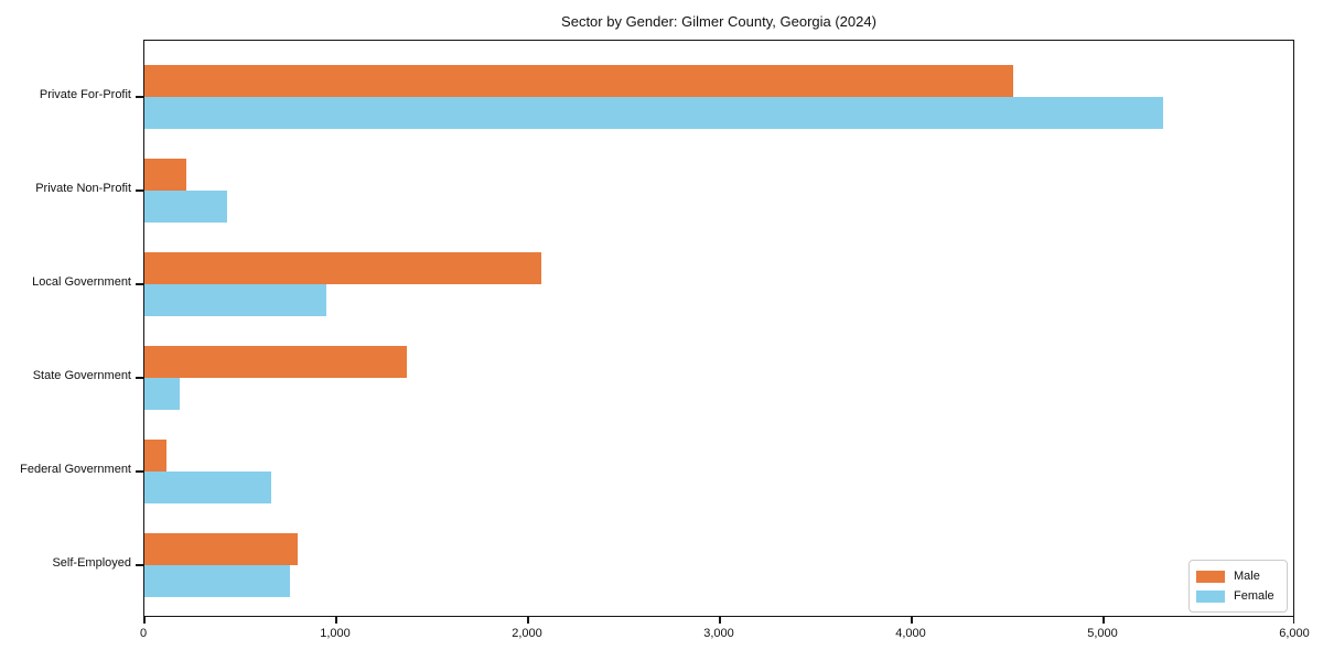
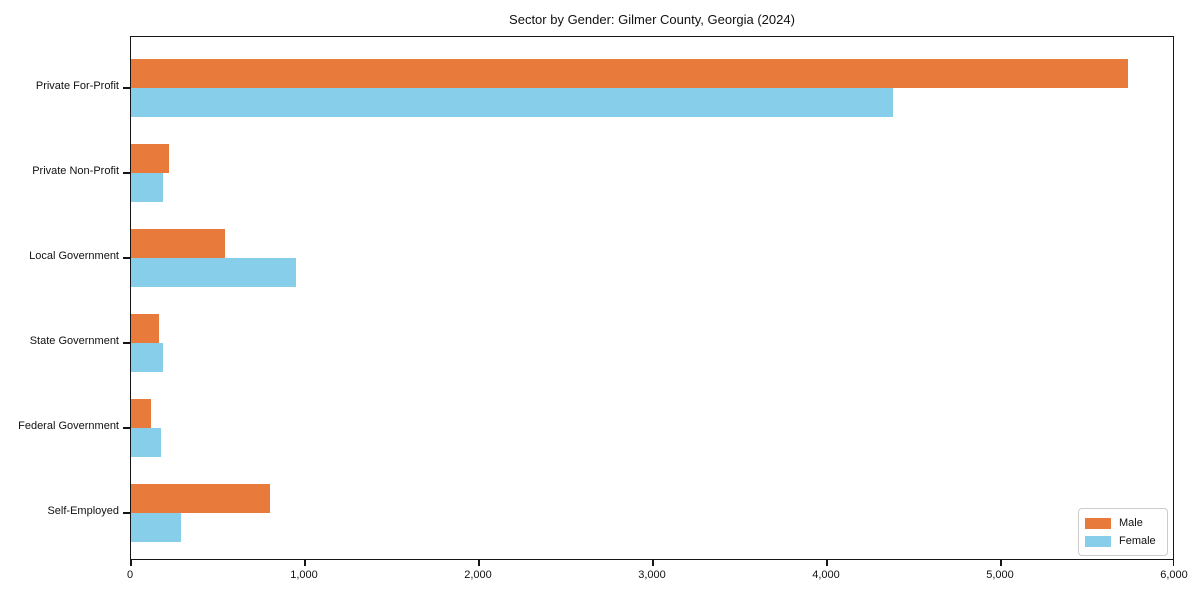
Male/Private For-Profit: 4530 -> 5730
Female/Private For-Profit: 5310 -> 4380
Female/Private Non-Profit: 430 -> 180
Male/Local Government: 2070 -> 540
Male/State Government: 1370 -> 160
Female/Federal Government: 660 -> 170
Female/Self-Employed: 760 -> 280
